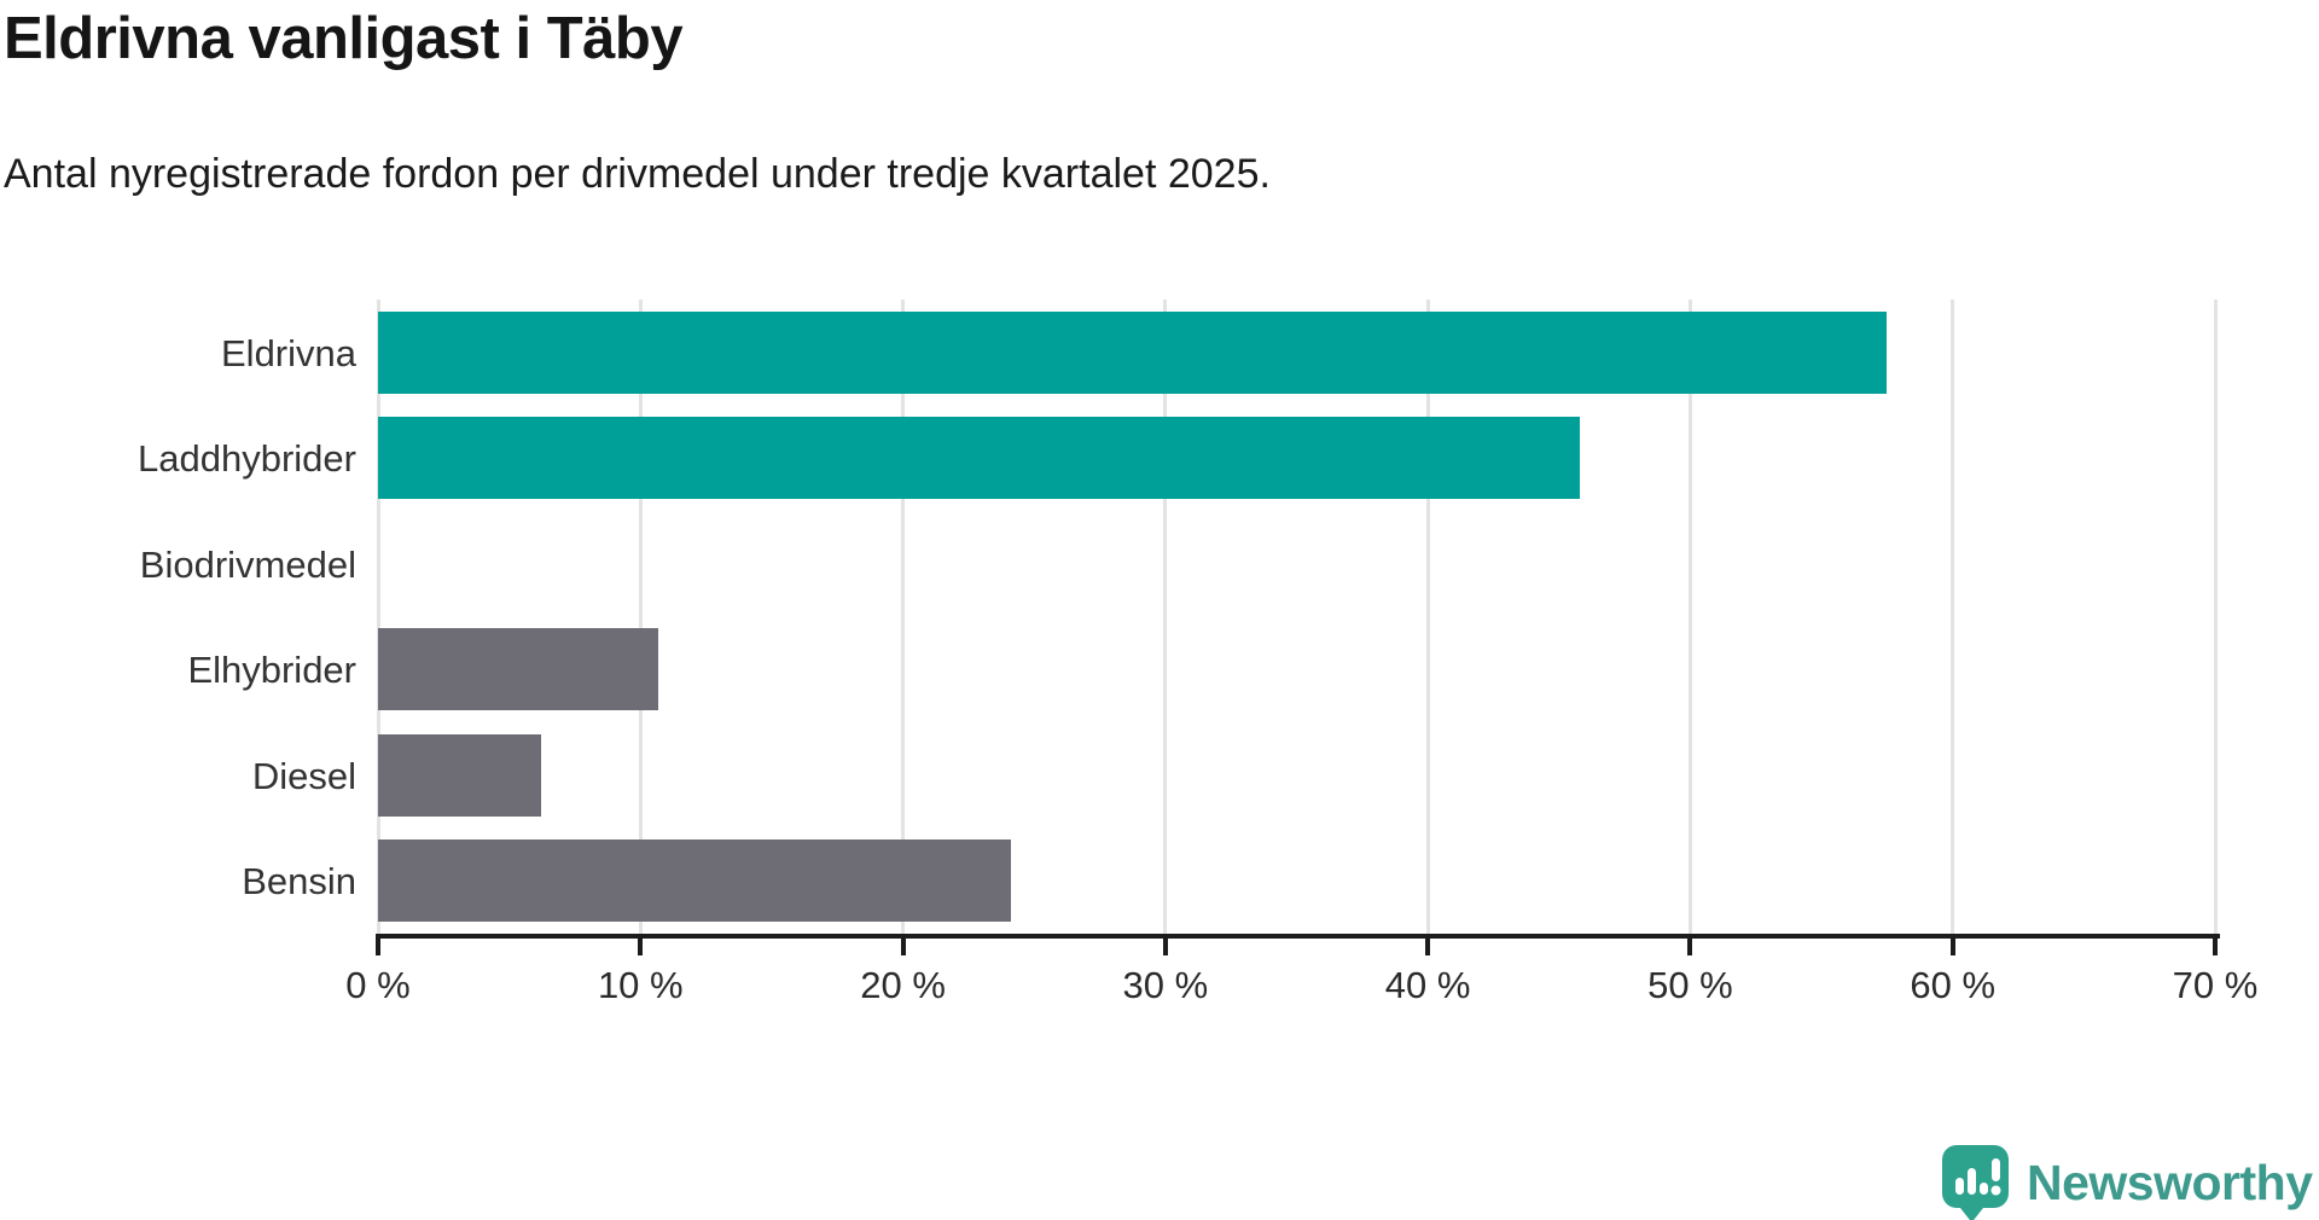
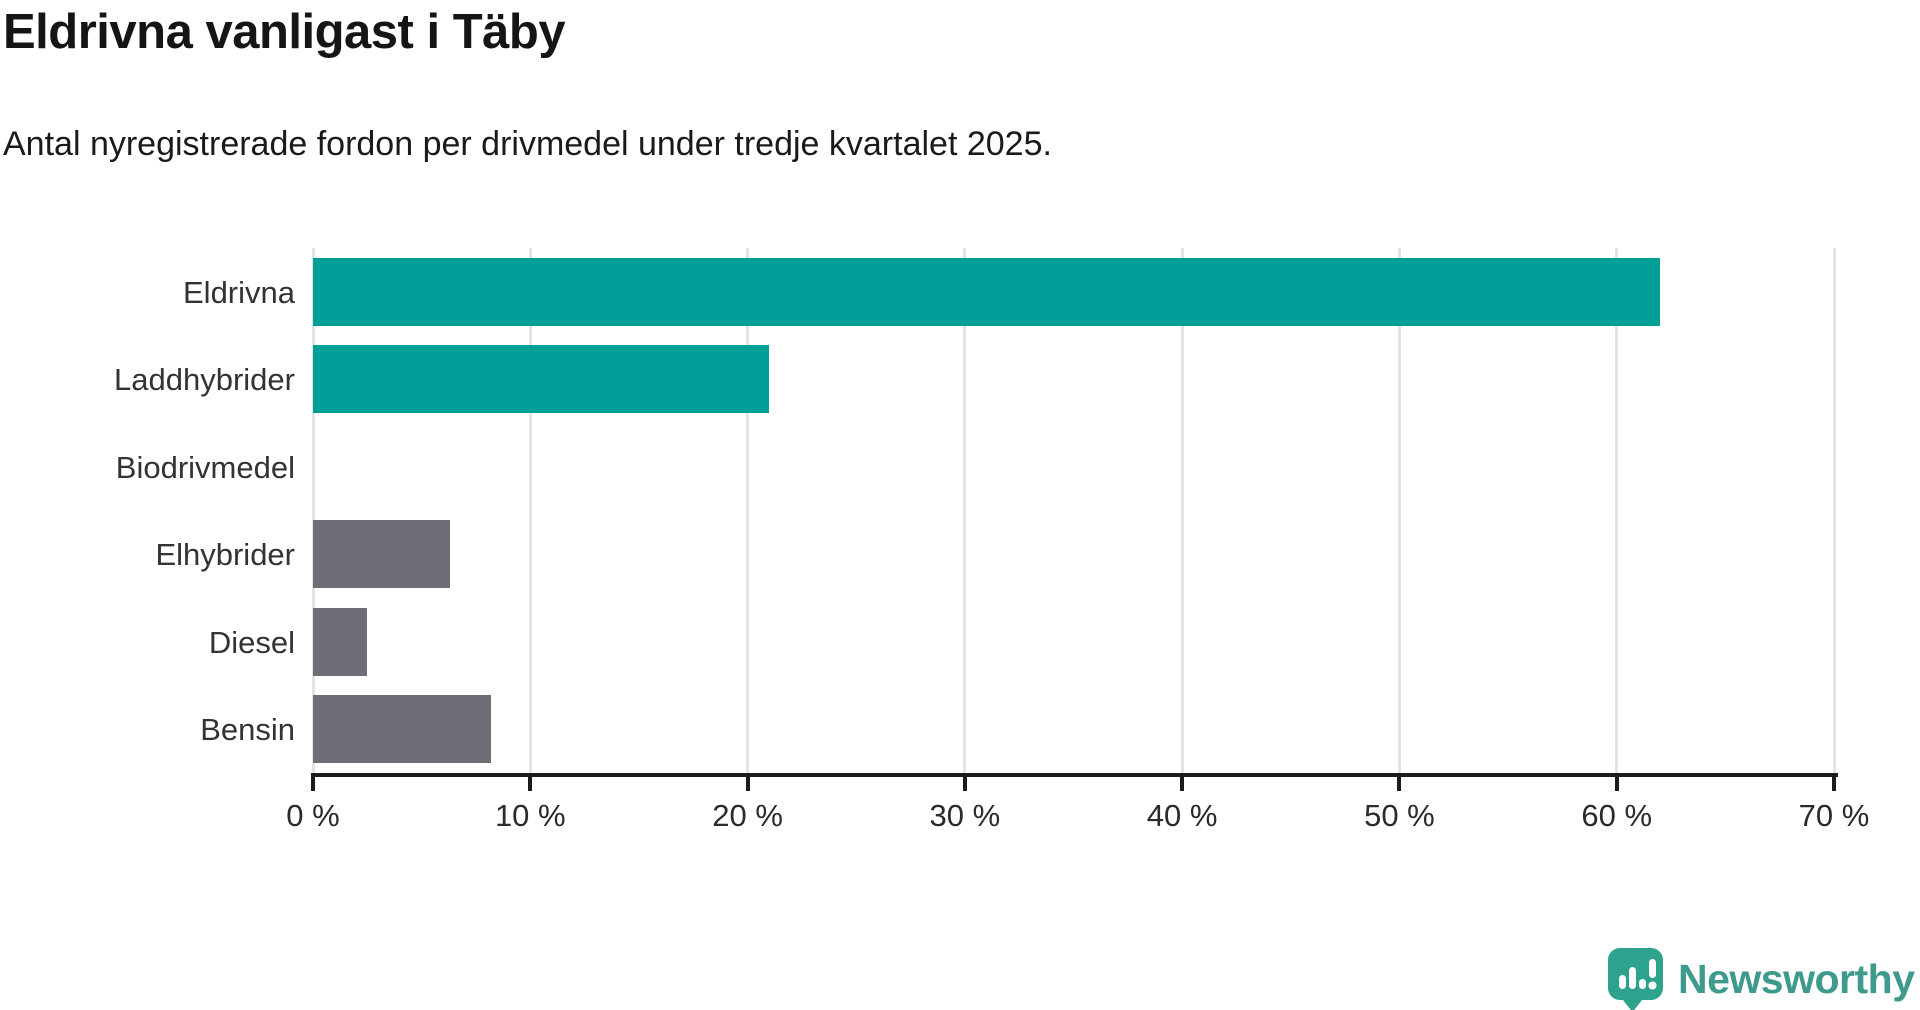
Eldrivna: 57.5% -> 62.0%
Laddhybrider: 45.8% -> 21.0%
Elhybrider: 10.7% -> 6.3%
Diesel: 6.2% -> 2.5%
Bensin: 24.1% -> 8.2%
